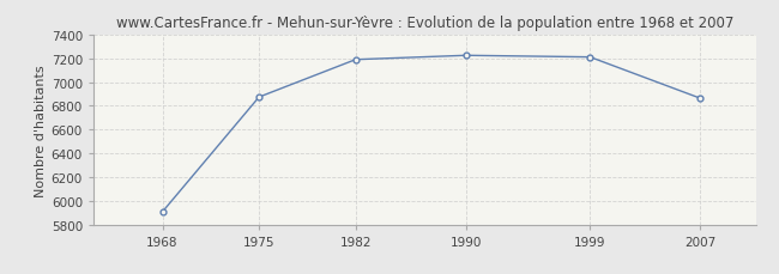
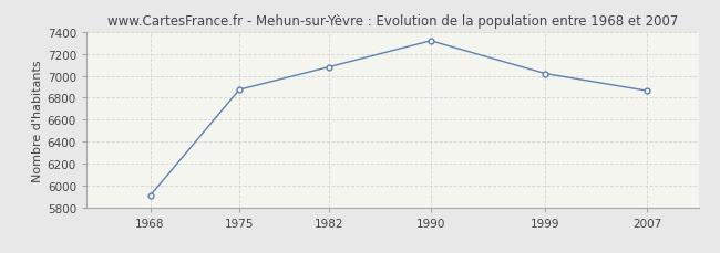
1982: 7190 -> 7080
1990: 7220 -> 7320
1999: 7210 -> 7020
